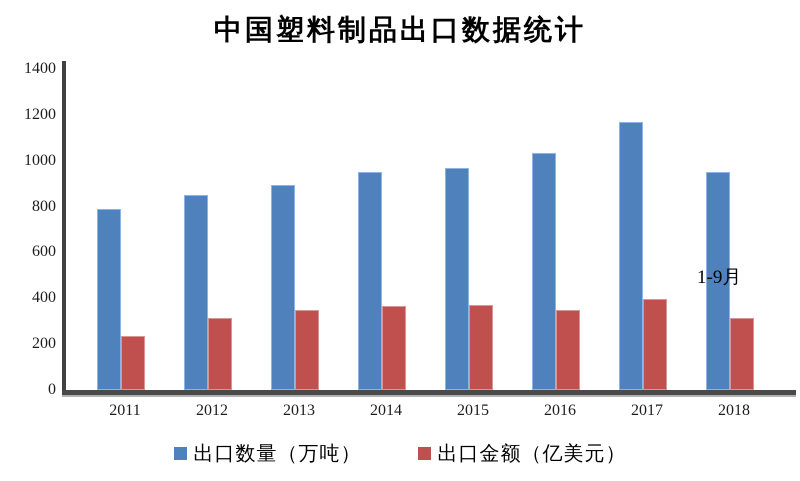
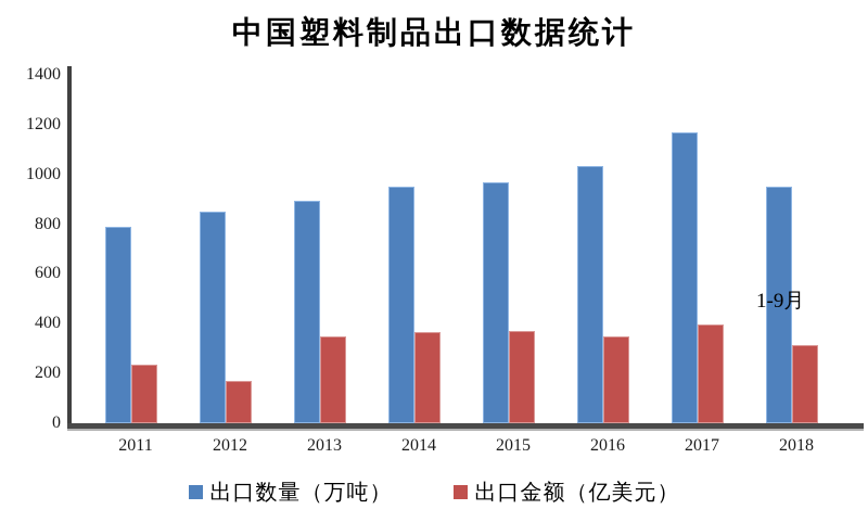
出口金额（亿美元）/2012: 320 -> 170
